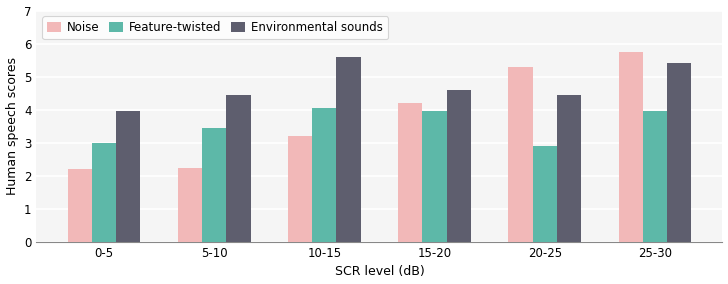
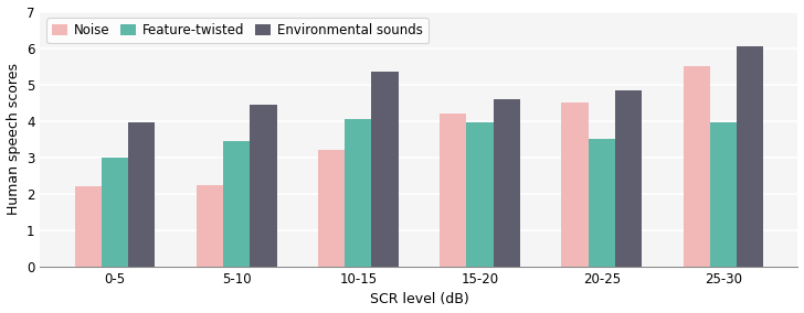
Environmental sounds/10-15: 5.60 -> 5.35
Noise/20-25: 5.30 -> 4.50
Feature-twisted/20-25: 2.90 -> 3.50
Environmental sounds/20-25: 4.45 -> 4.85
Noise/25-30: 5.75 -> 5.50
Environmental sounds/25-30: 5.40 -> 6.05
